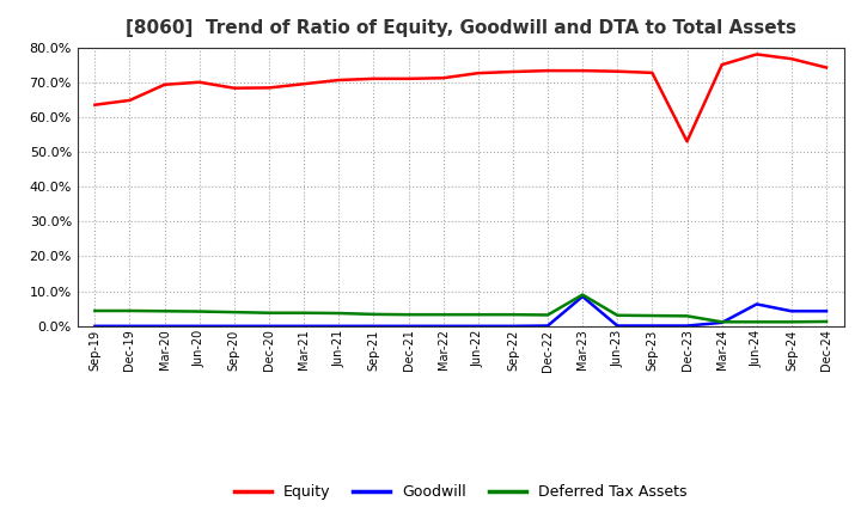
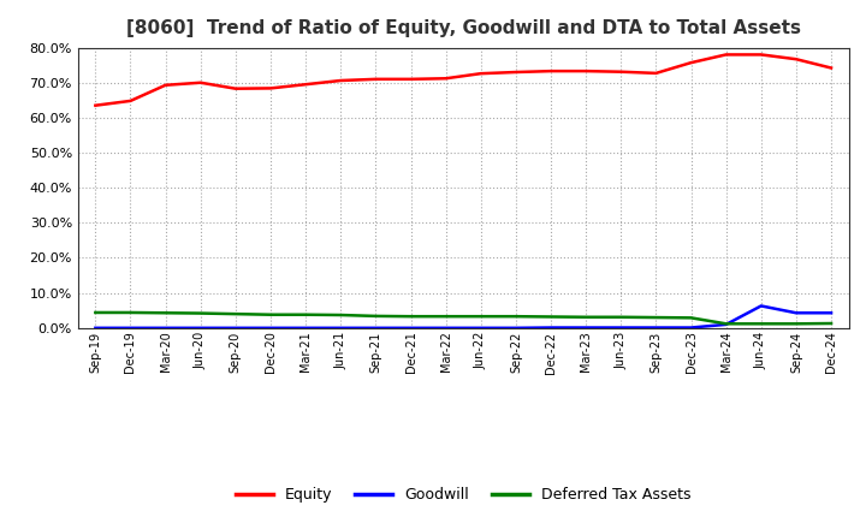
Goodwill/Mar-23: 8.5% -> 0.1%
Deferred Tax Assets/Mar-23: 9.0% -> 3.1%
Equity/Dec-23: 53.0% -> 75.7%
Equity/Mar-24: 75.0% -> 78.0%
